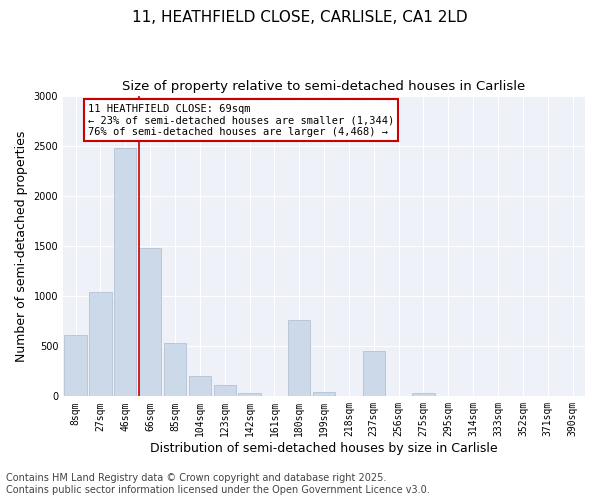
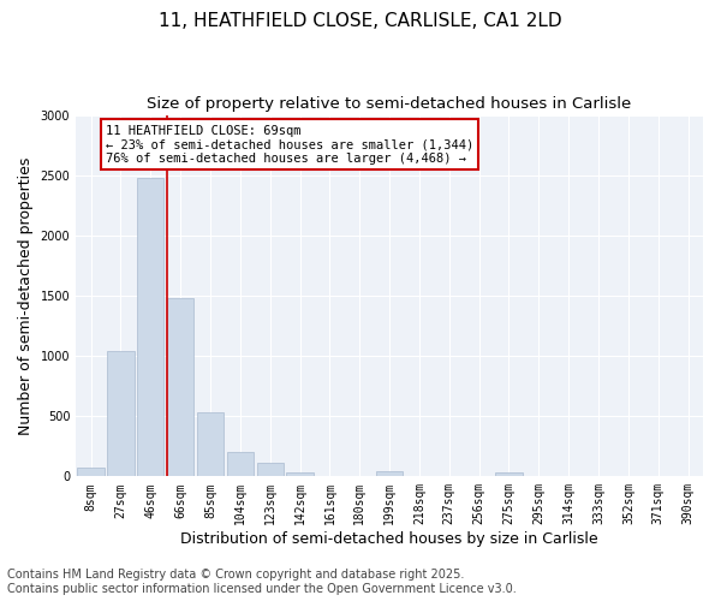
8sqm: 610 -> 80
180sqm: 760 -> 0
237sqm: 450 -> 0
